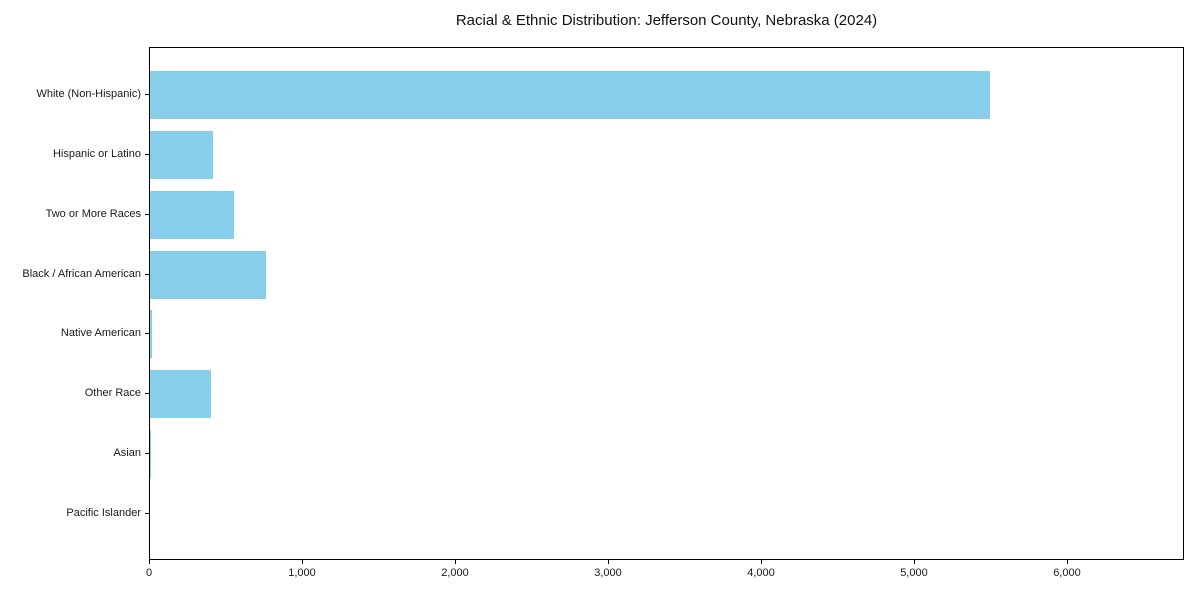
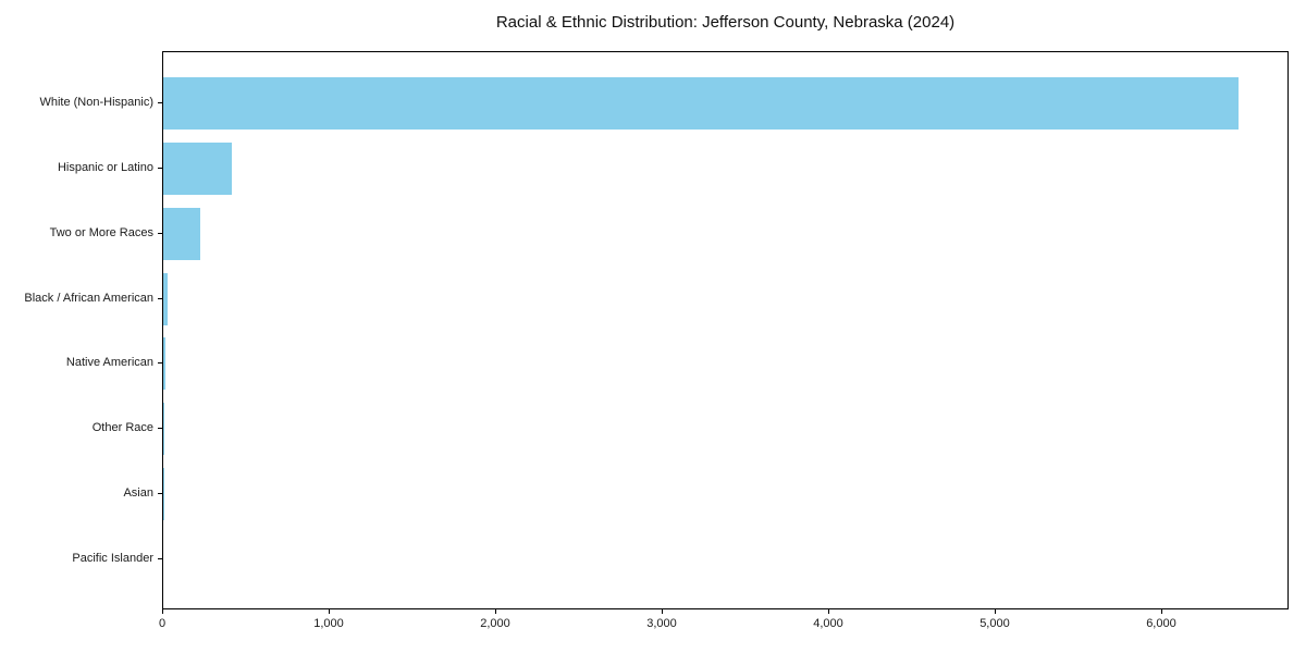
White (Non-Hispanic): 5490 -> 6460
Two or More Races: 550 -> 220
Black / African American: 760 -> 20
Other Race: 400 -> 10
